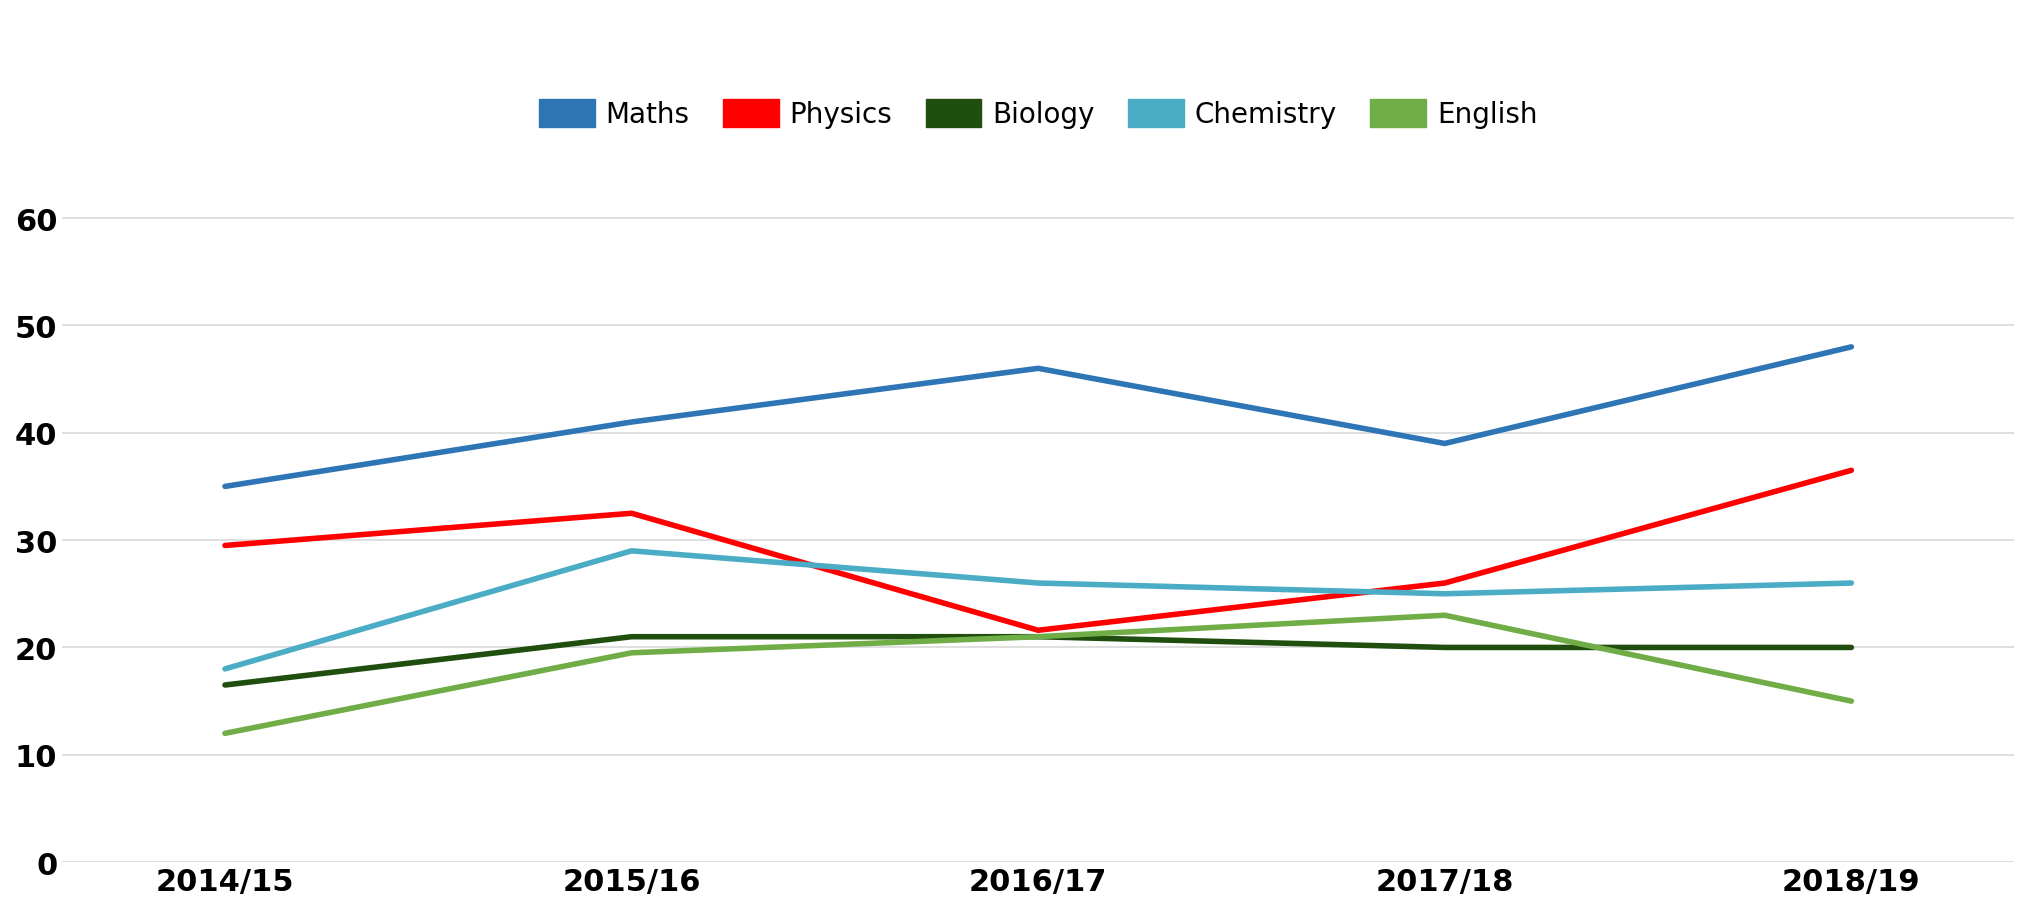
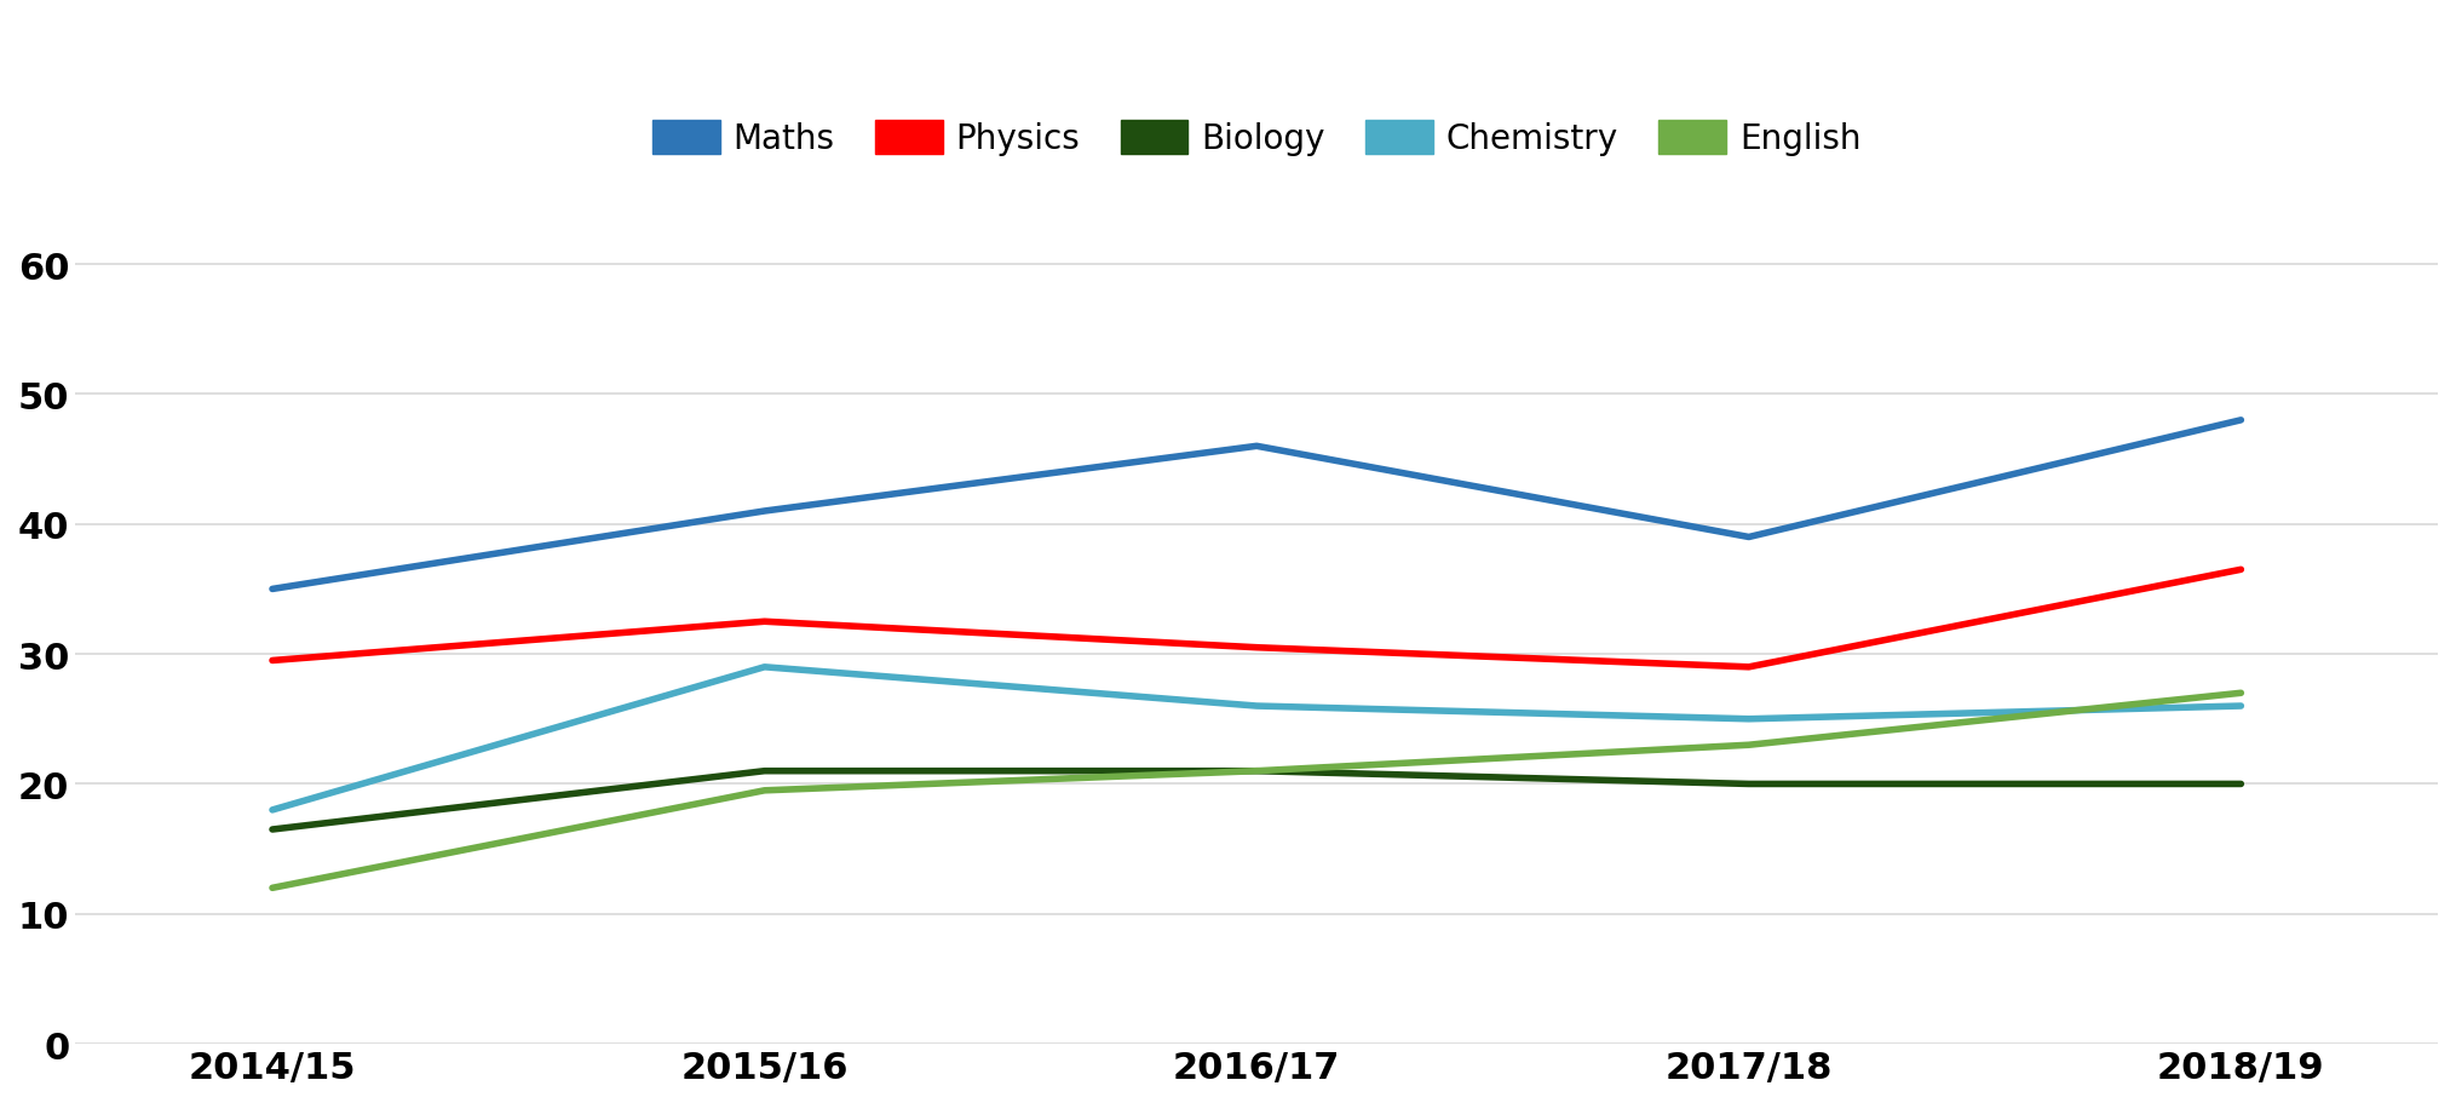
Physics/2016/17: 21.6 -> 30.5
Physics/2017/18: 26.0 -> 29.0
English/2018/19: 15.0 -> 27.0
